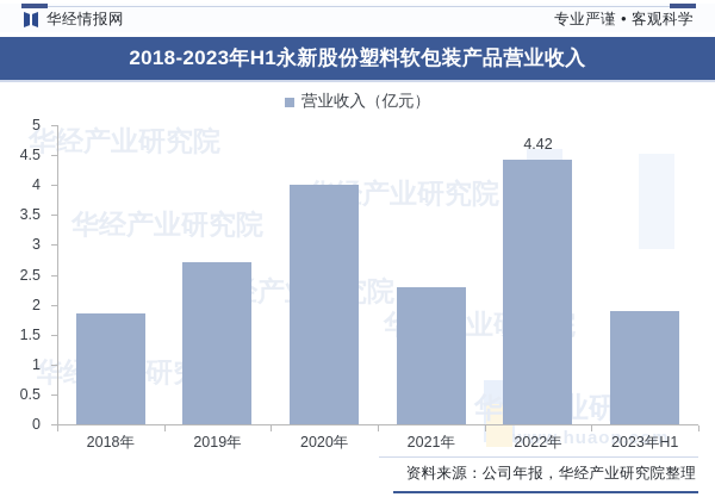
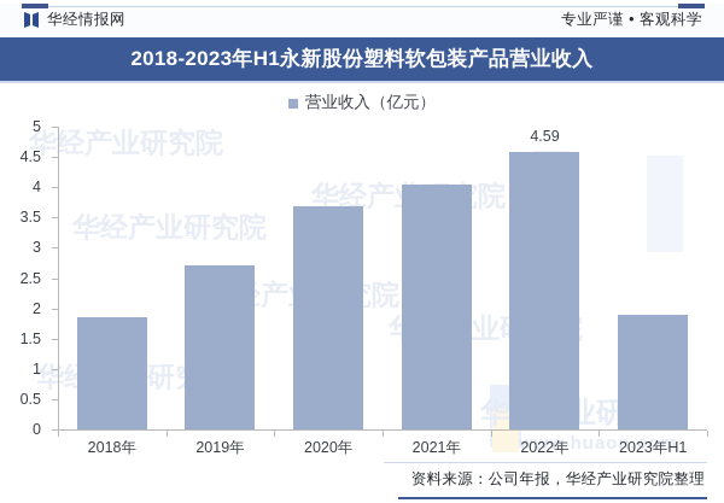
2020年: 4.0 -> 3.7
2021年: 2.3 -> 4.0
2022年: 4.42 -> 4.59
